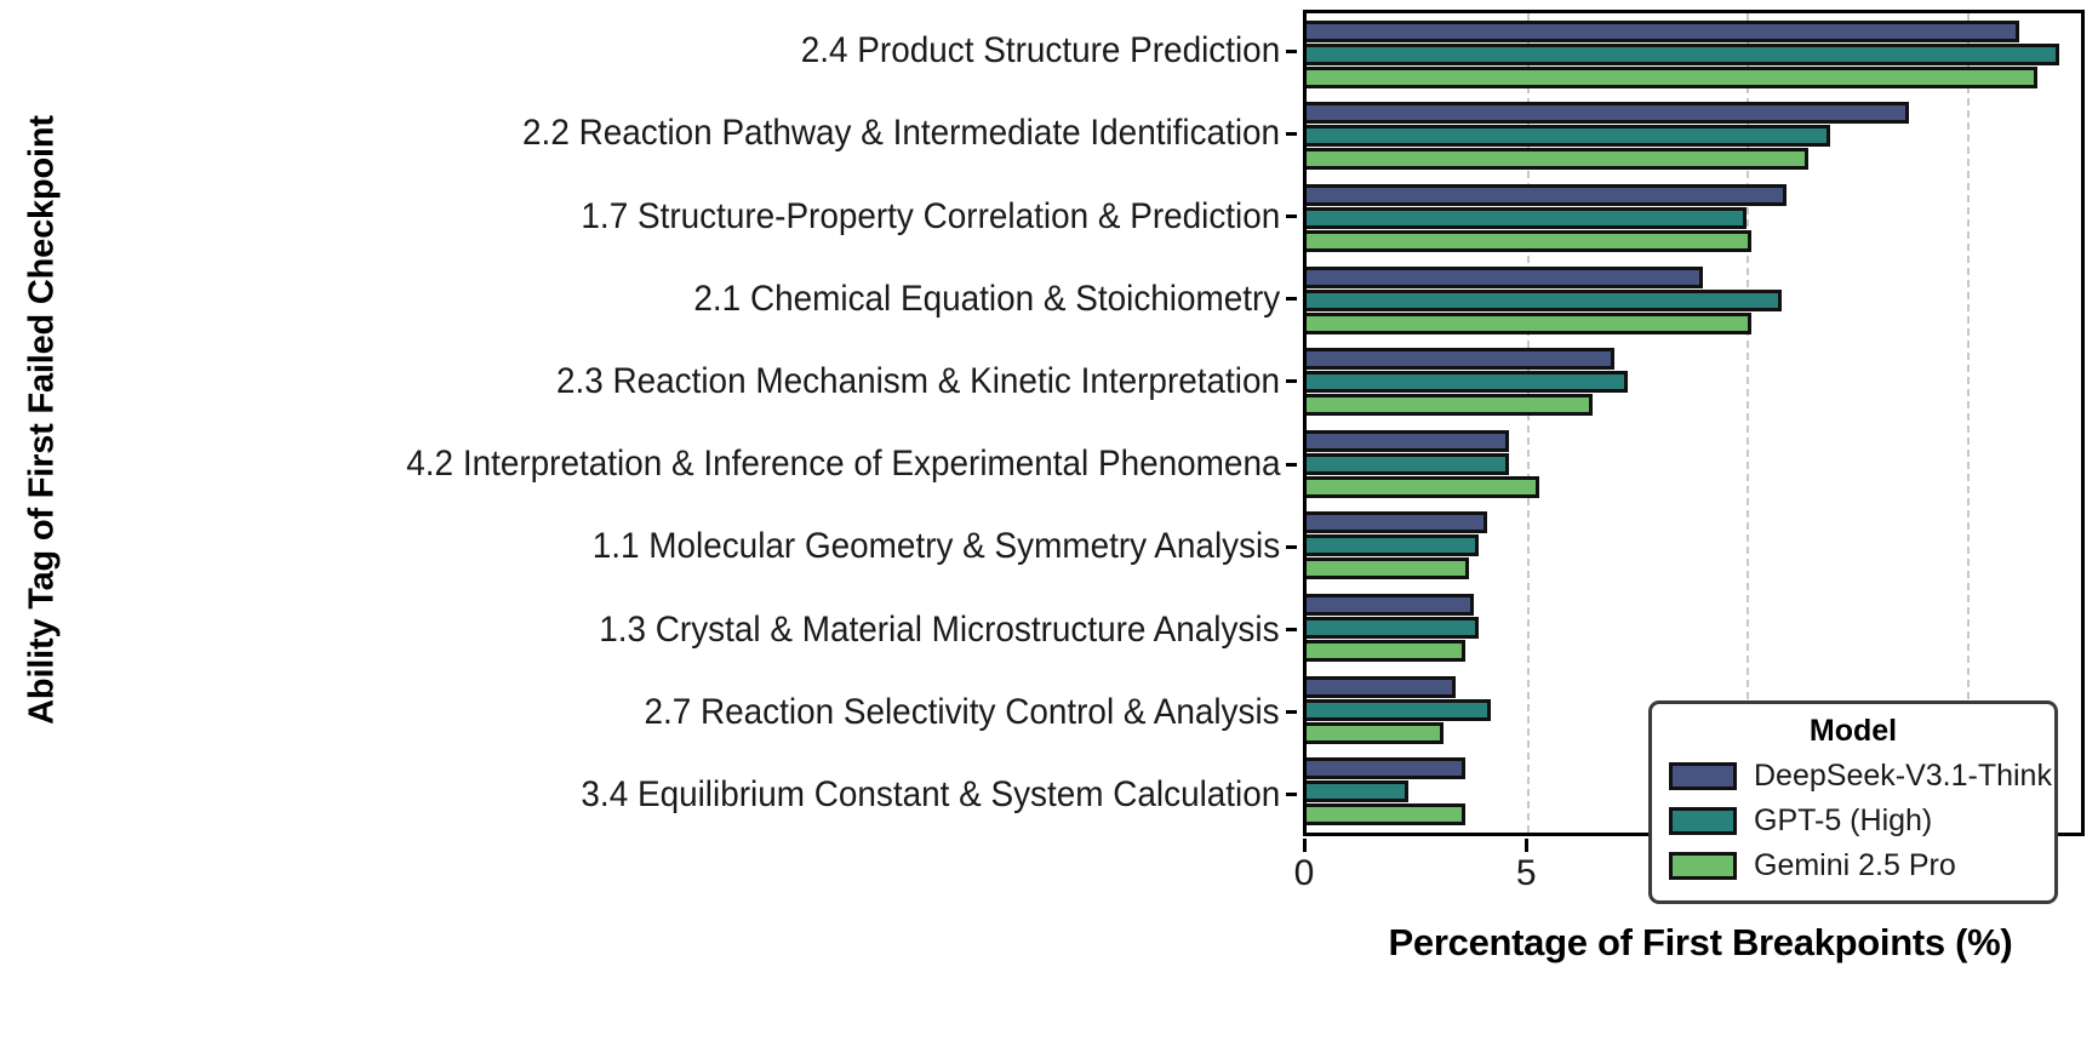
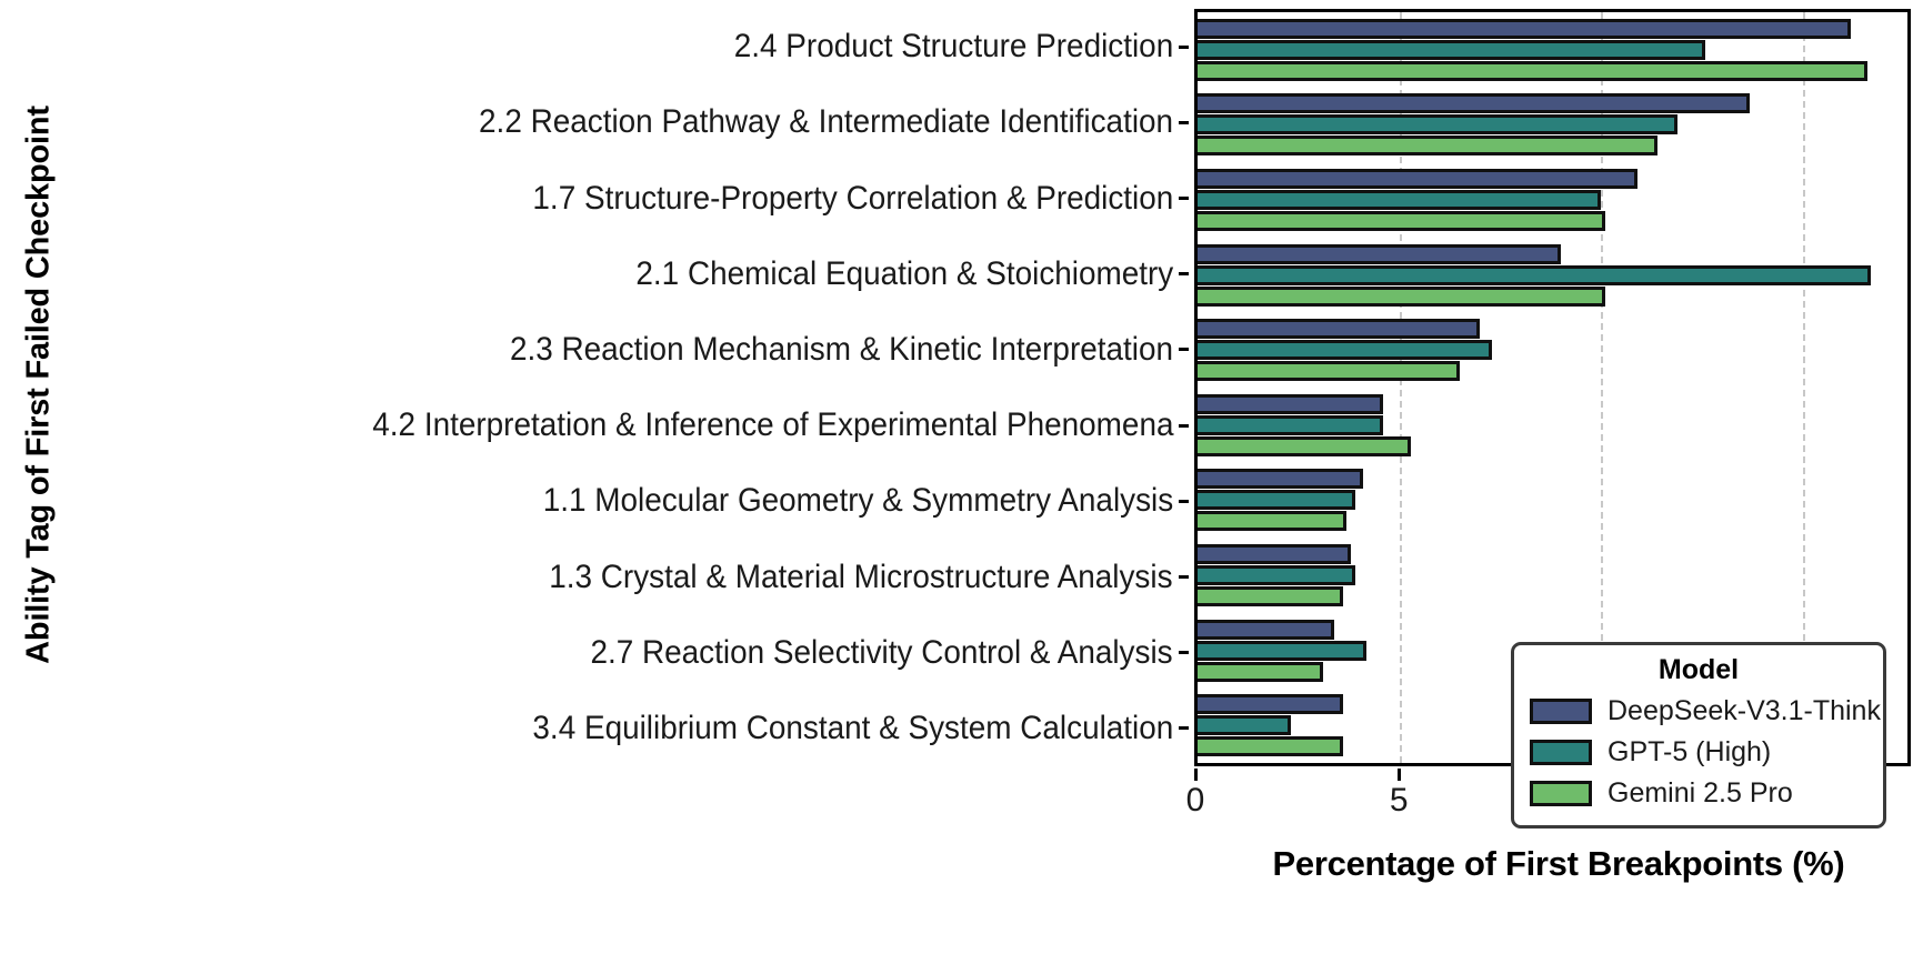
GPT-5 (High)/2.4 Product Structure Prediction: 17.1 -> 12.6
GPT-5 (High)/2.1 Chemical Equation & Stoichiometry: 10.8 -> 16.7
